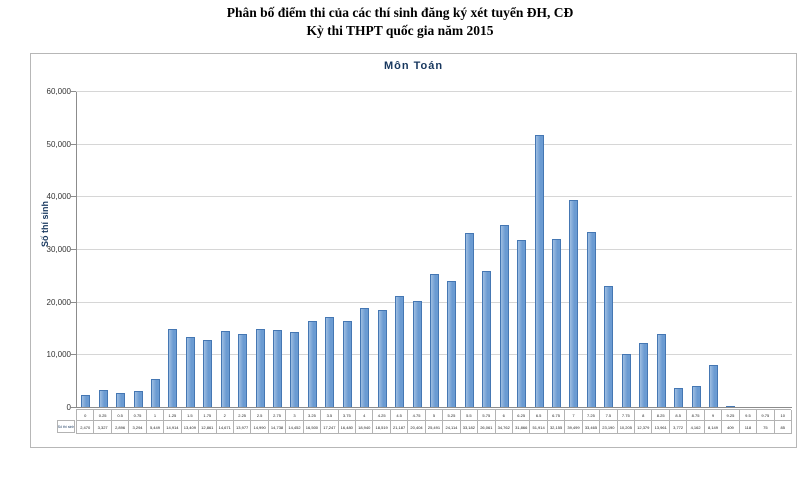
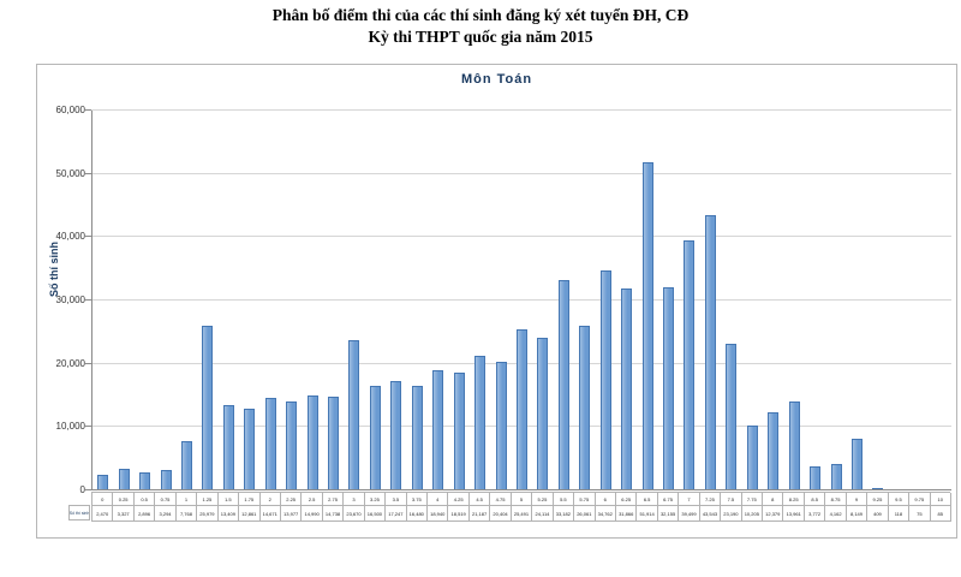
1: 5,449 -> 7,768
1.25: 14,914 -> 25,979
3: 14,452 -> 23,670
7.25: 33,465 -> 43,543
